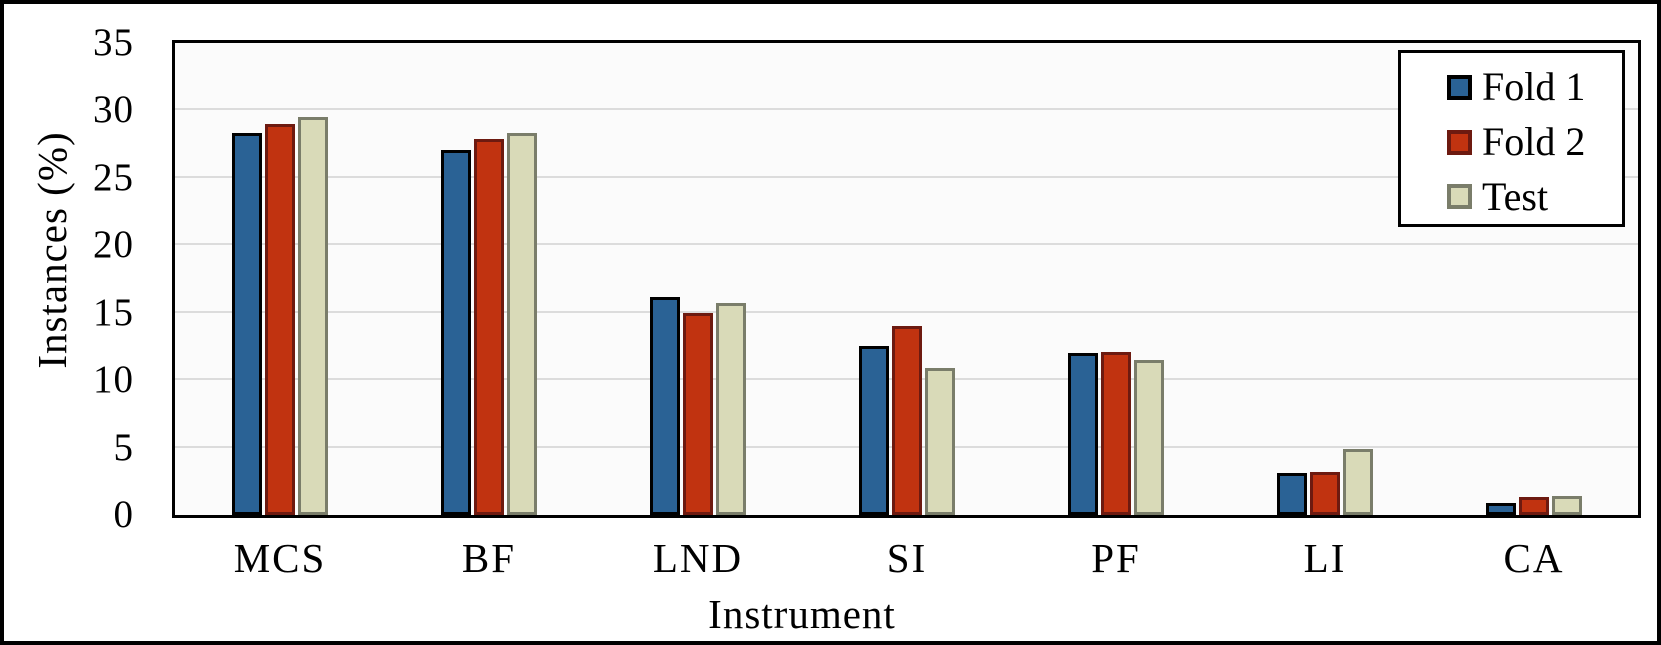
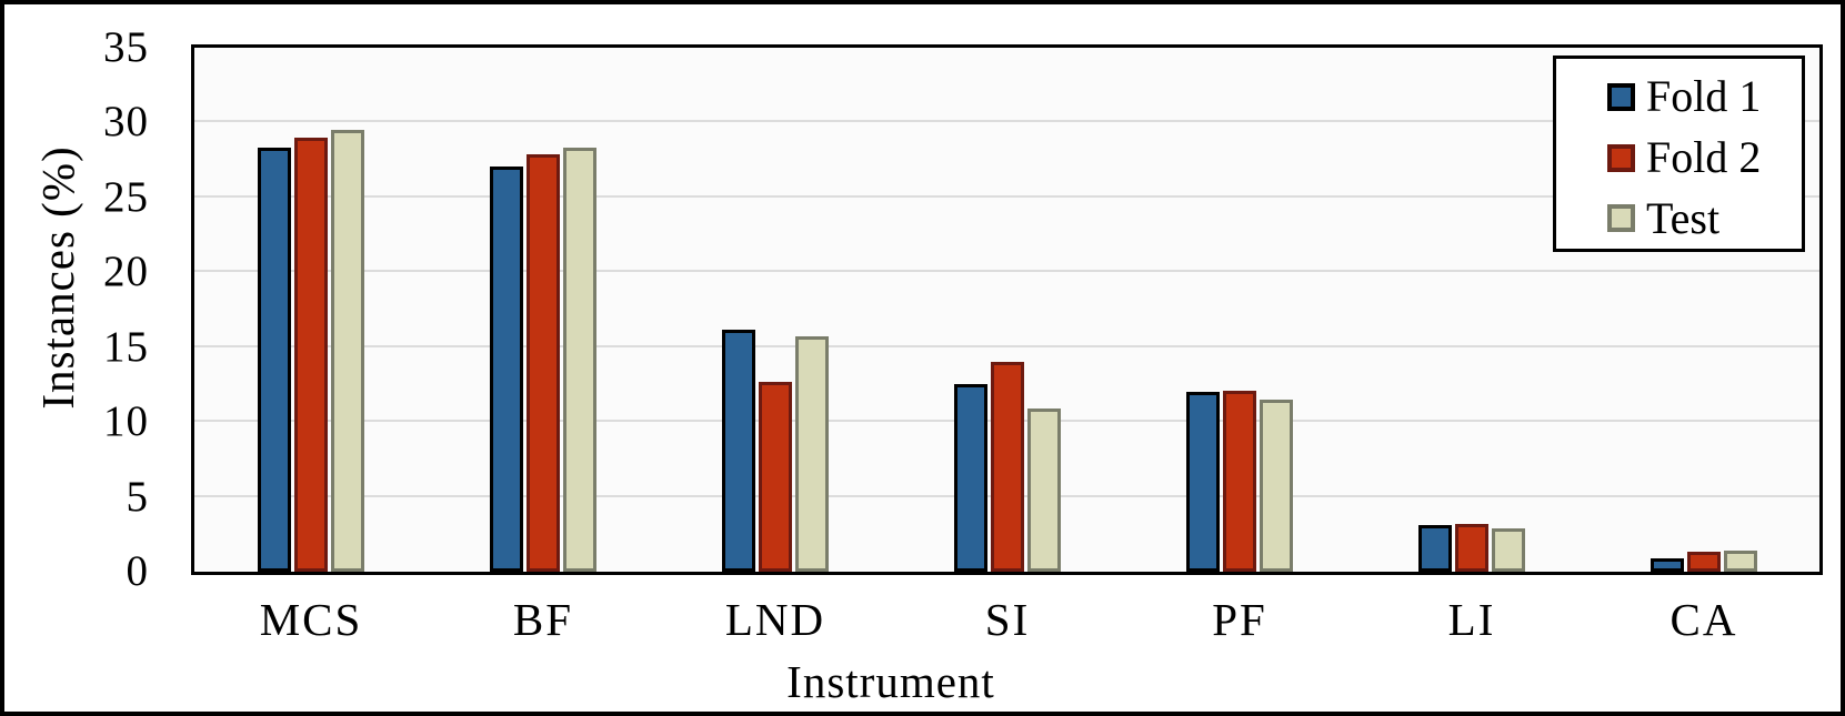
Fold 2/LND: 15.0 -> 12.7
Test/LI: 4.9 -> 2.9
